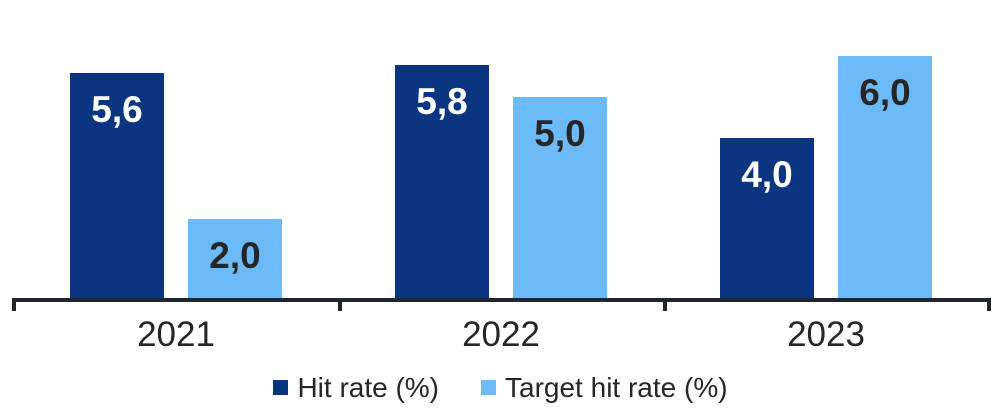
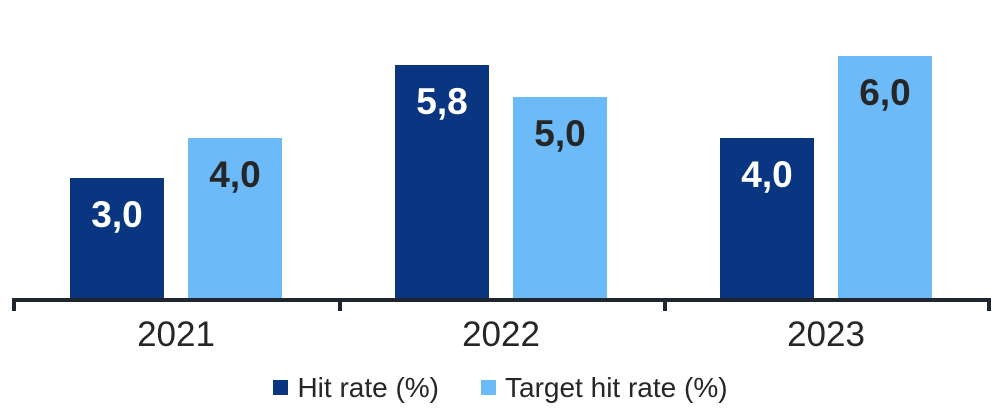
Hit rate (%)/2021: 5,6 -> 3,0
Target hit rate (%)/2021: 2,0 -> 4,0
